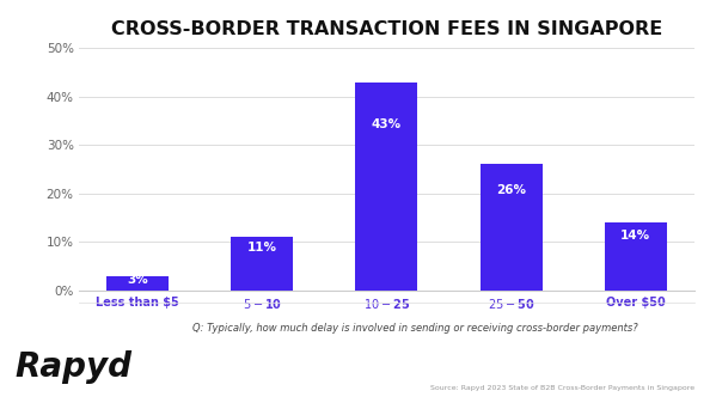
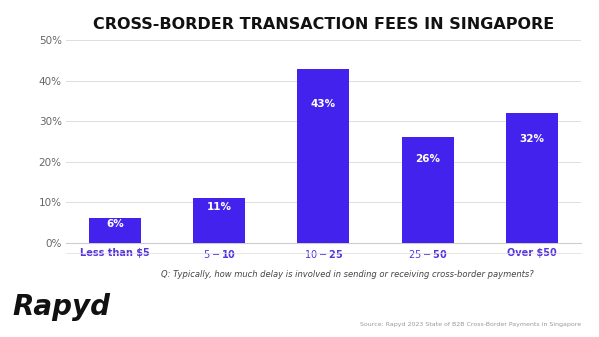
Less than $5: 3% -> 6%
Over $50: 14% -> 32%
